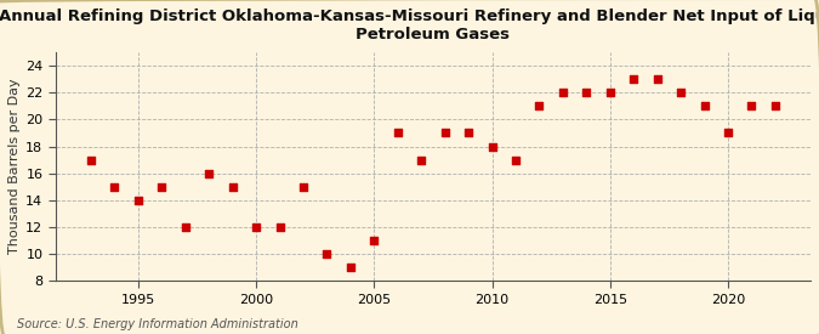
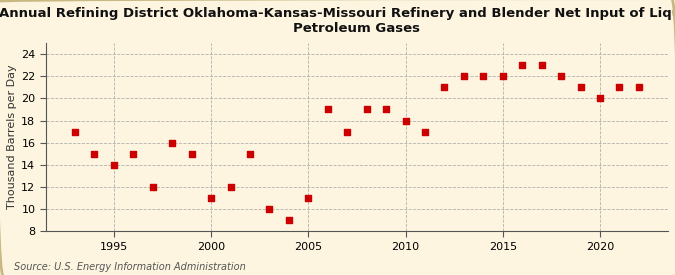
2000: 12 -> 11
2020: 19 -> 20
